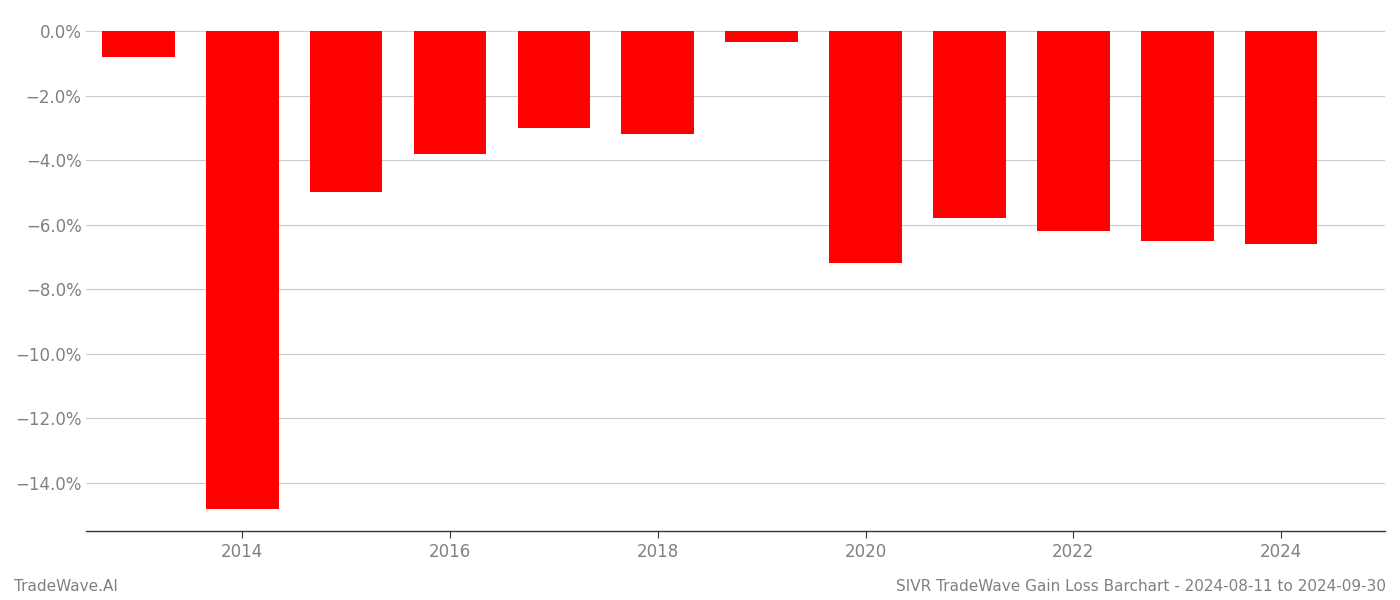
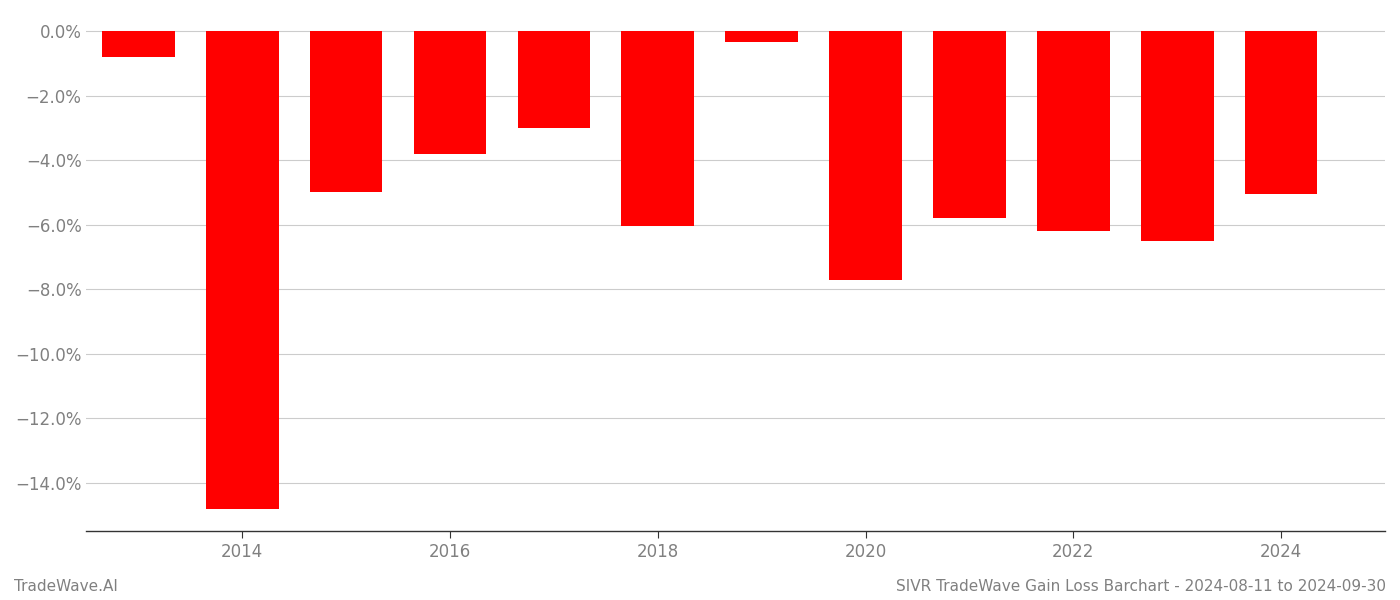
2018: -3.20% -> -6.05%
2020: -7.20% -> -7.70%
2024: -6.60% -> -5.05%
